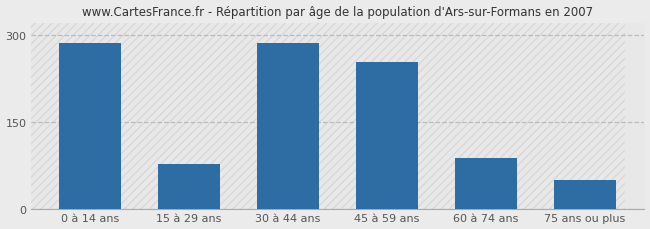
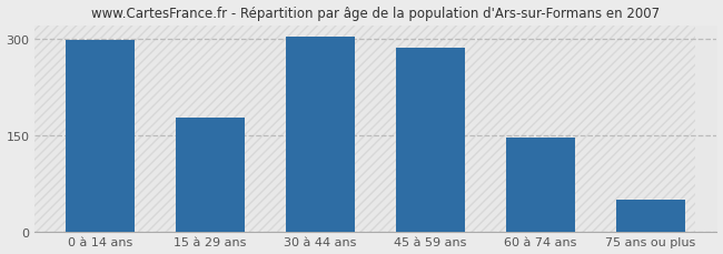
0 à 14 ans: 286 -> 297
15 à 29 ans: 78 -> 178
30 à 44 ans: 286 -> 302
45 à 59 ans: 252 -> 285
60 à 74 ans: 88 -> 146
